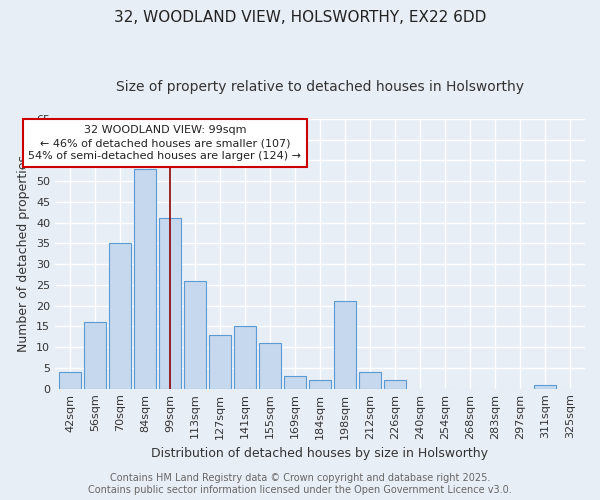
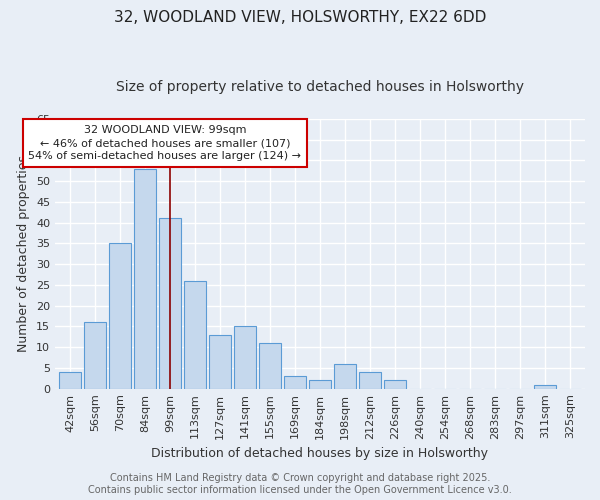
198sqm: 21 -> 6
